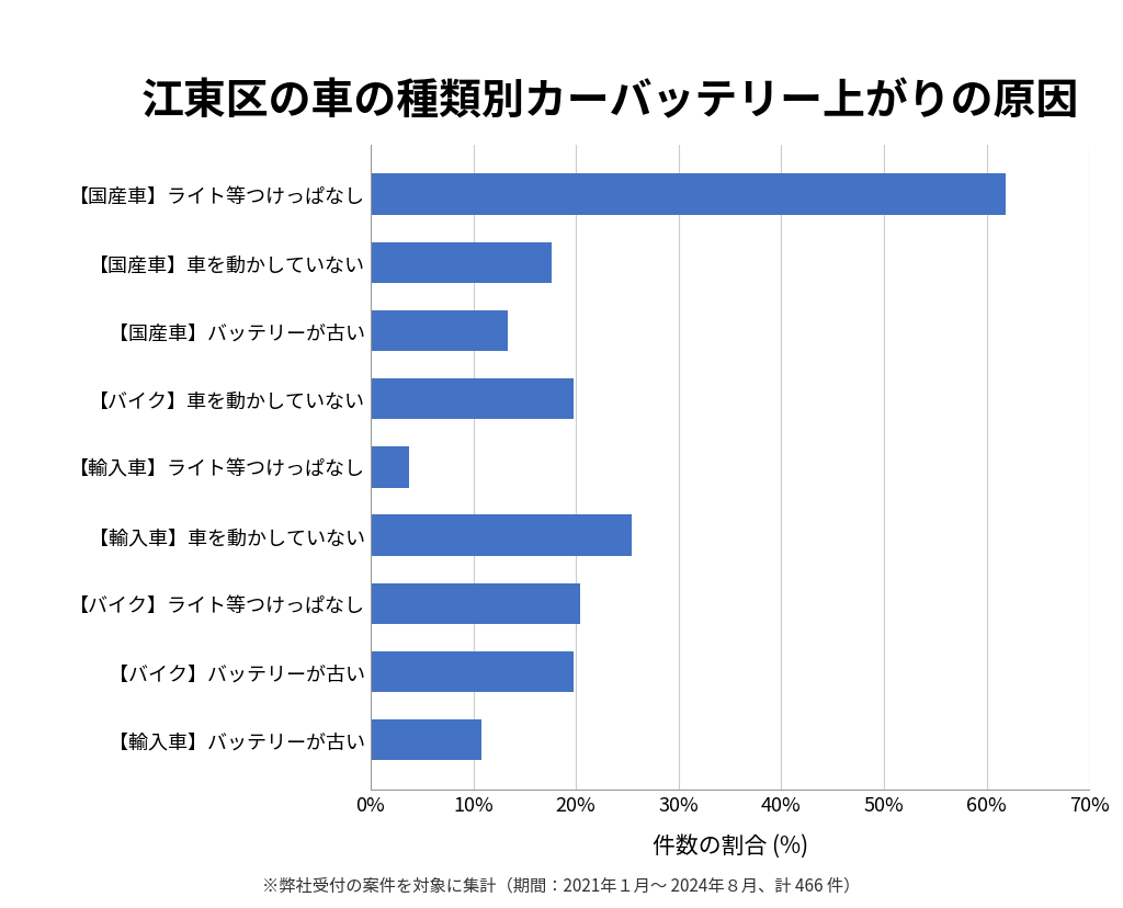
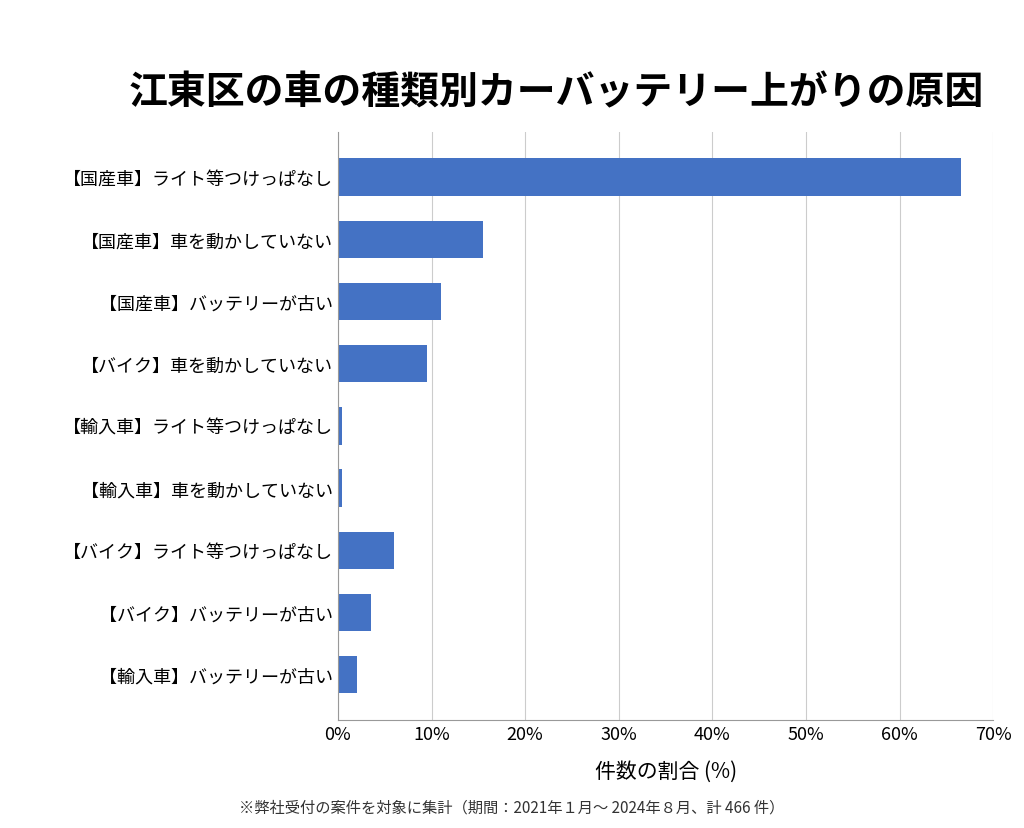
【国産車】ライト等つけっぱなし: 61.8% -> 66.5%
【国産車】車を動かしていない: 17.6% -> 15.5%
【国産車】バッテリーが古い: 13.4% -> 11.0%
【バイク】車を動かしていない: 19.8% -> 9.5%
【輸入車】ライト等つけっぱなし: 3.8% -> 0.4%
【輸入車】車を動かしていない: 25.4% -> 0.4%
【バイク】ライト等つけっぱなし: 20.4% -> 6.0%
【バイク】バッテリーが古い: 19.8% -> 3.5%
【輸入車】バッテリーが古い: 10.8% -> 2.0%
